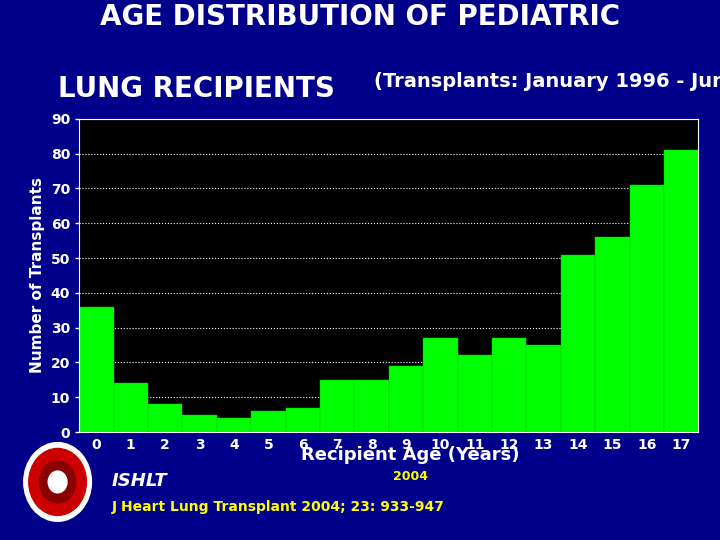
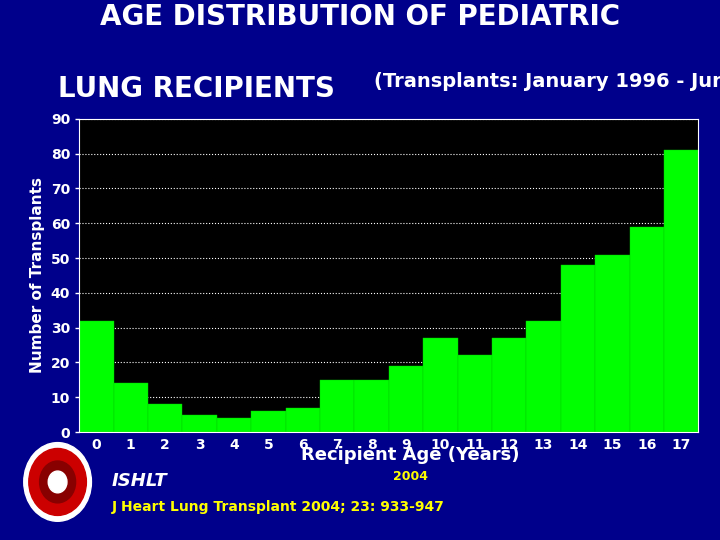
0: 36 -> 32
13: 25 -> 32
14: 51 -> 48
15: 56 -> 51
16: 71 -> 59
